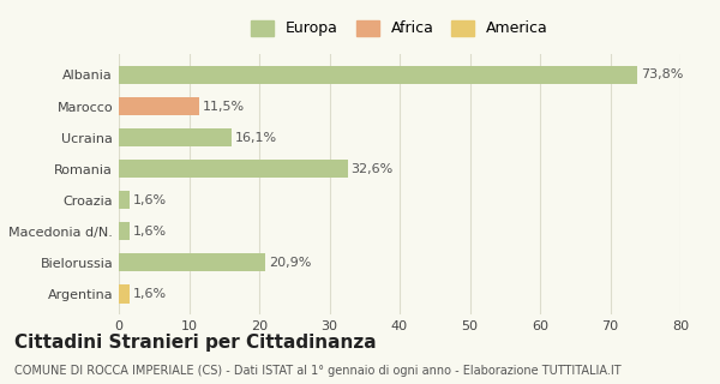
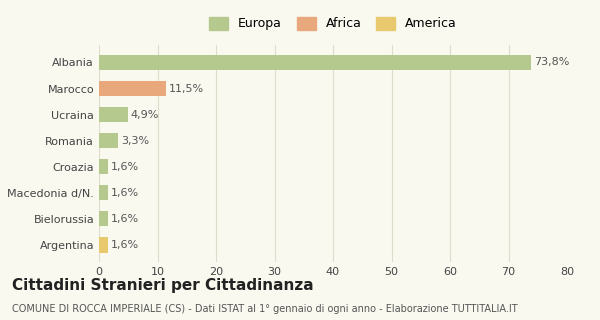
Ucraina: 16,1% -> 4,9%
Romania: 32,6% -> 3,3%
Bielorussia: 20,9% -> 1,6%
